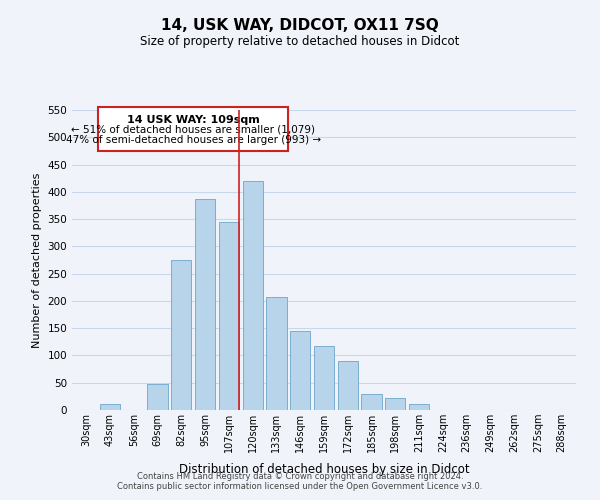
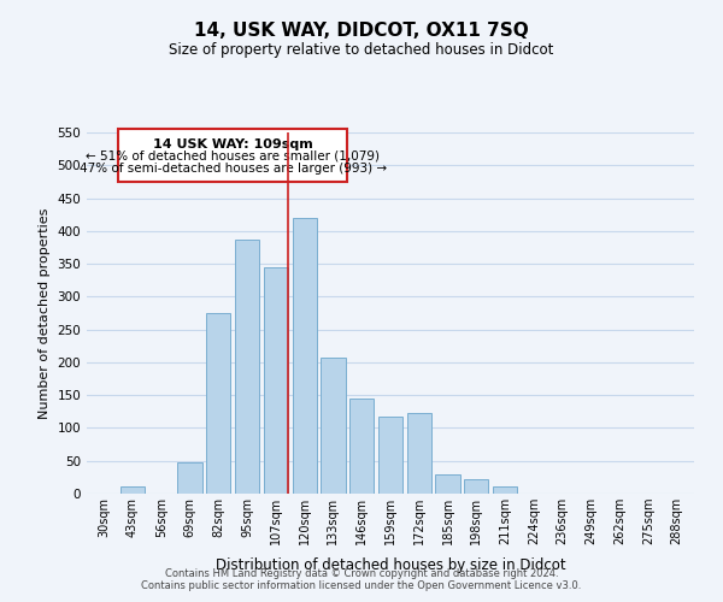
172sqm: 90 -> 122
